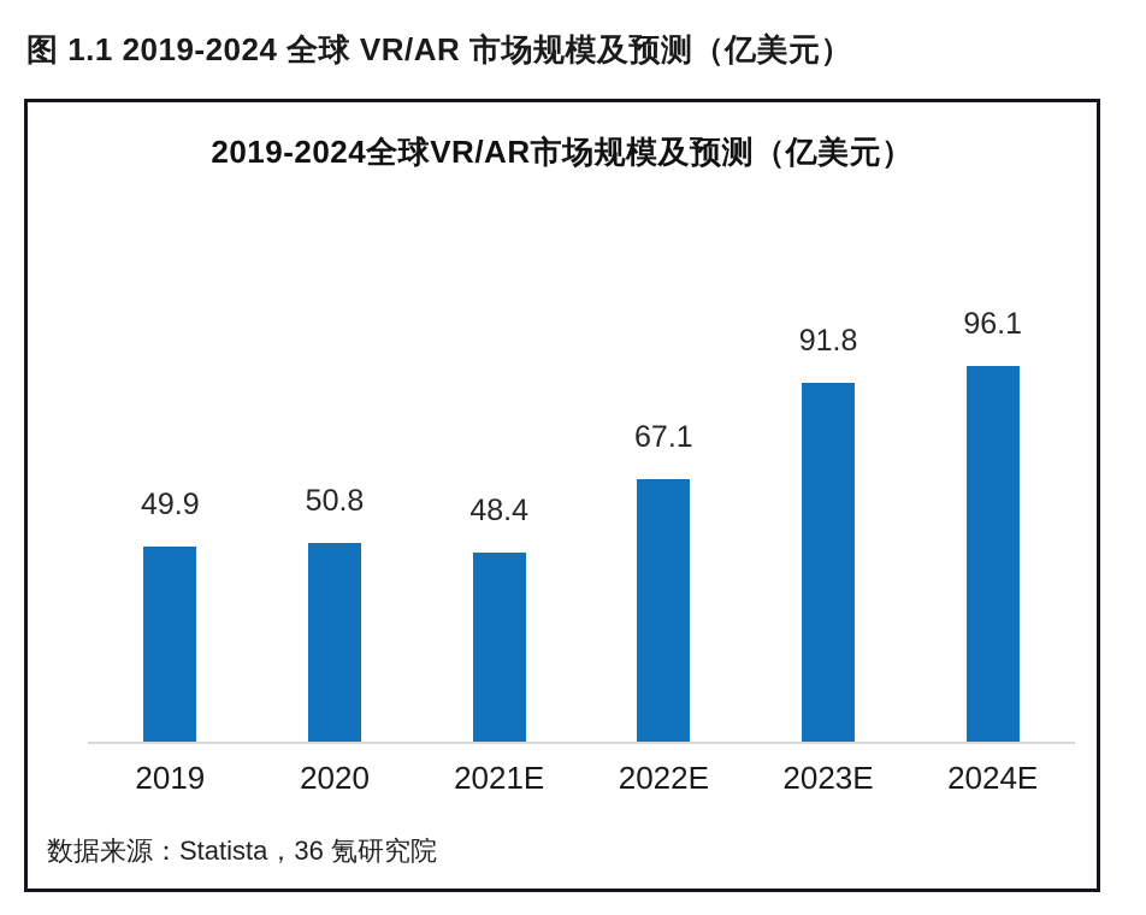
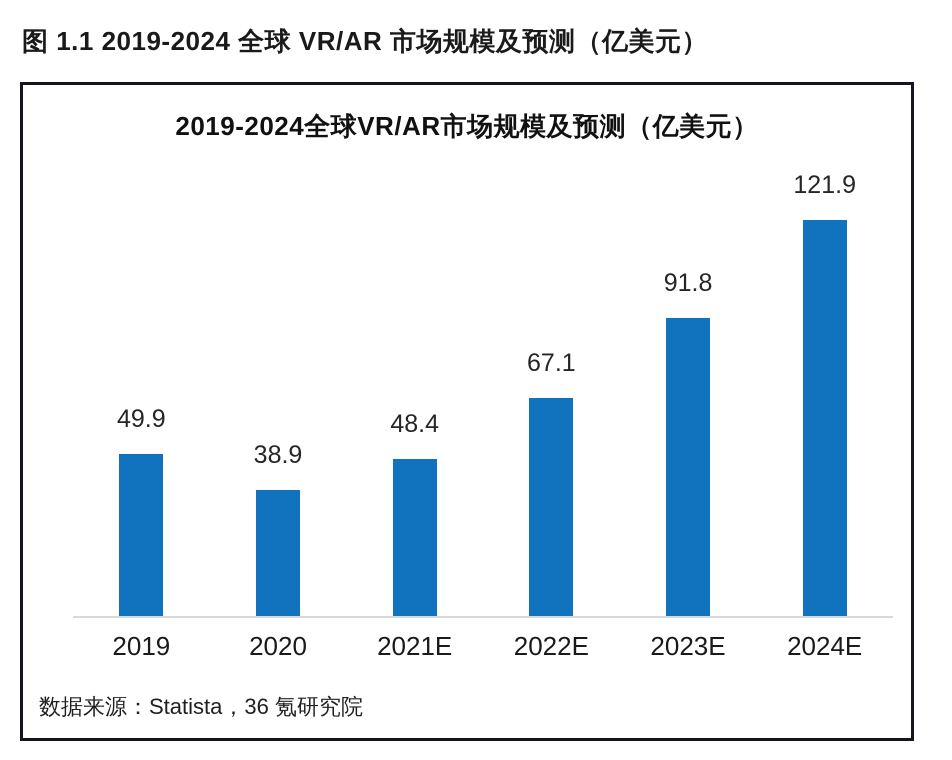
2020: 50.8 -> 38.9
2024E: 96.1 -> 121.9
